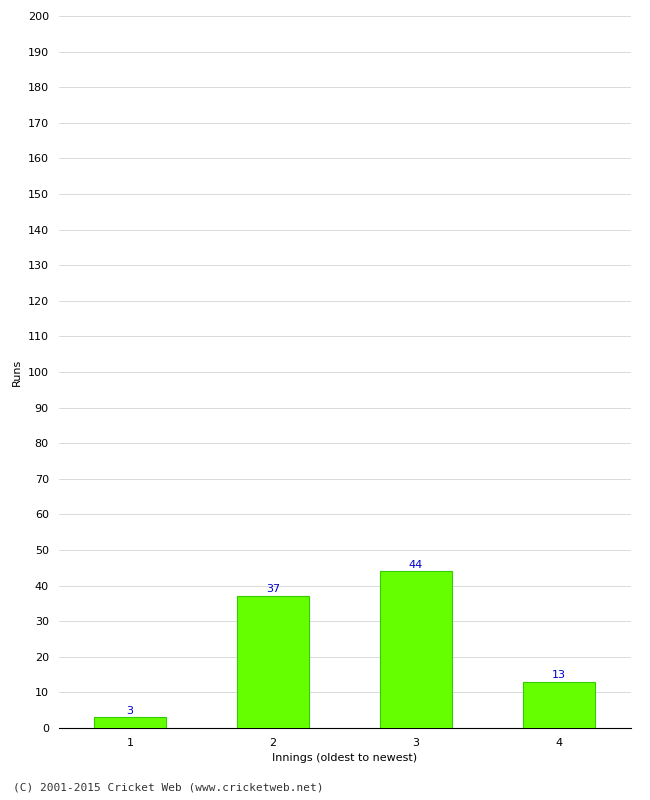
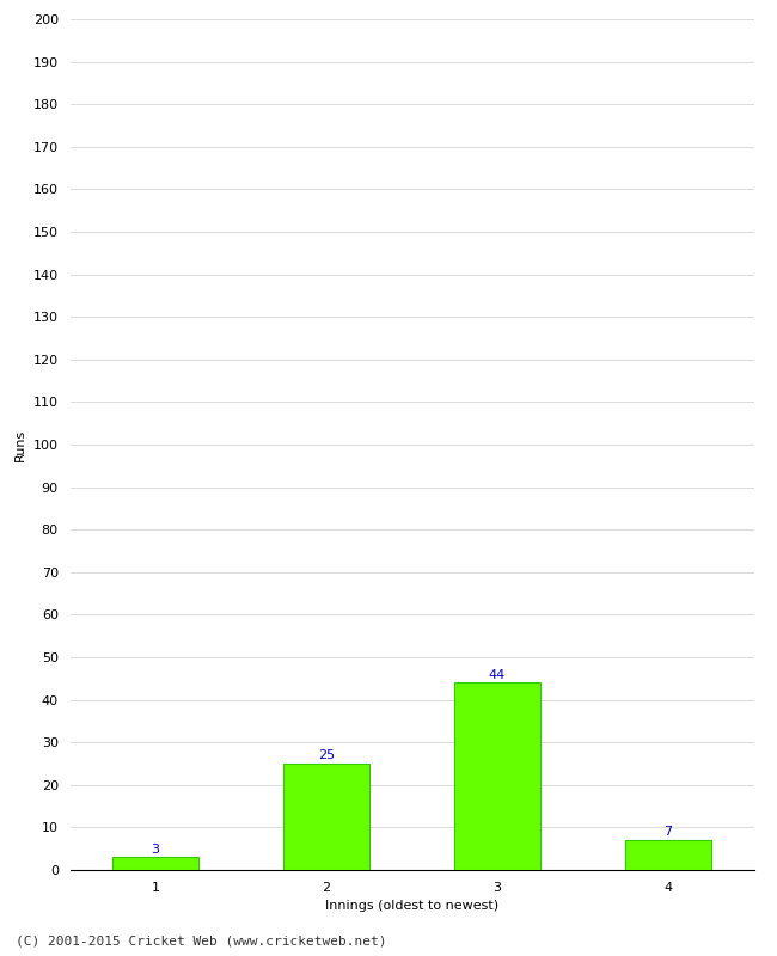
2: 37 -> 25
4: 13 -> 7
